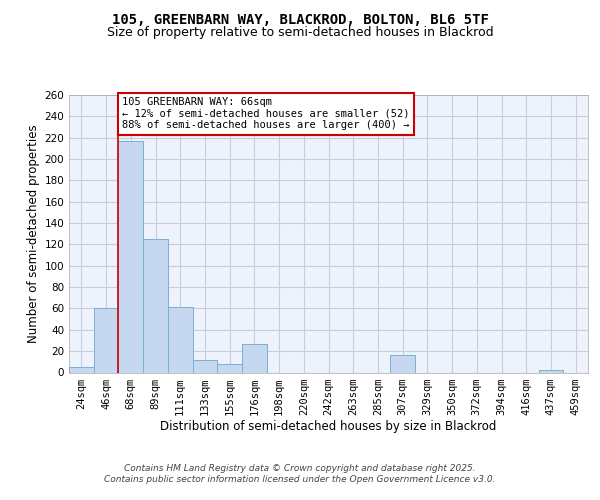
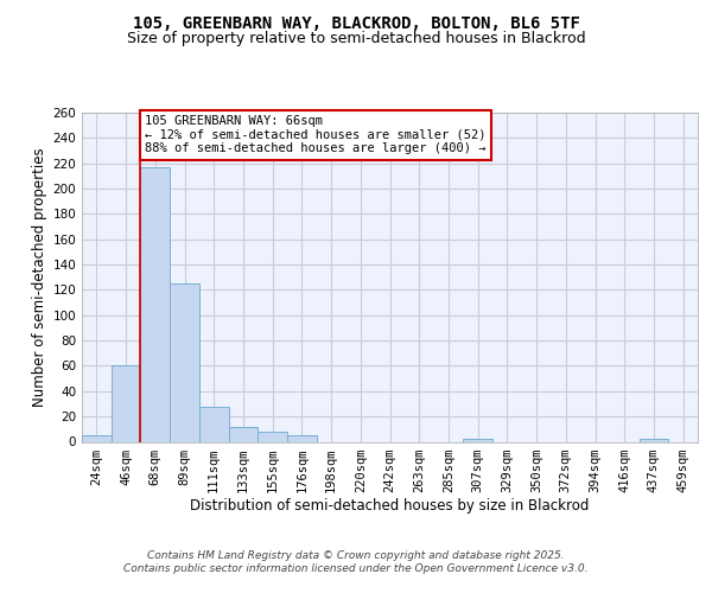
111sqm: 61 -> 28
176sqm: 27 -> 5
307sqm: 16 -> 2
